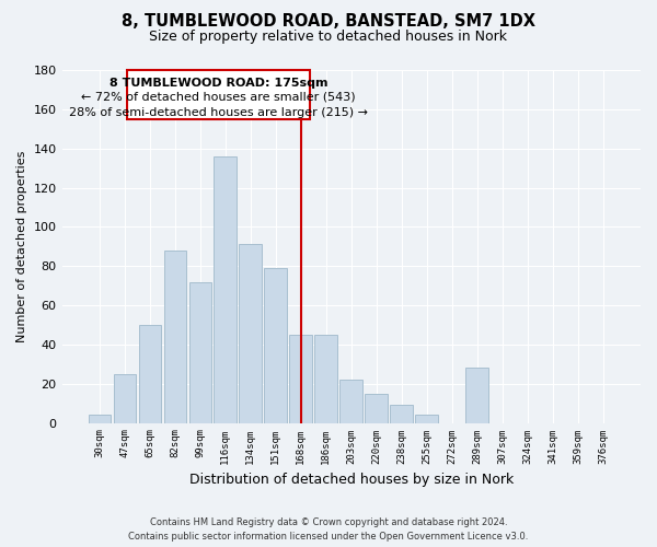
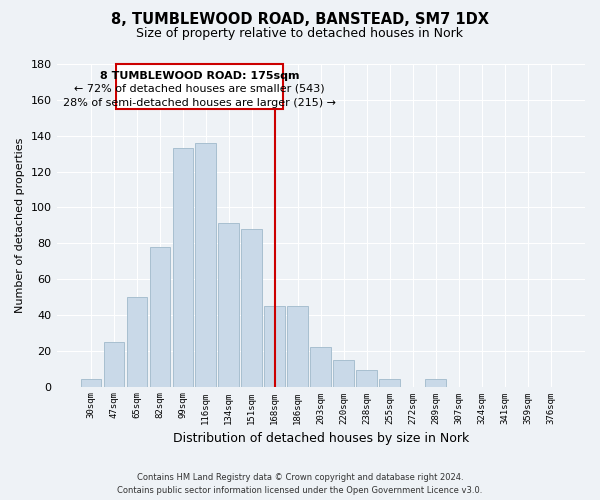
82sqm: 88 -> 78
99sqm: 72 -> 133
151sqm: 79 -> 88
289sqm: 28 -> 4
